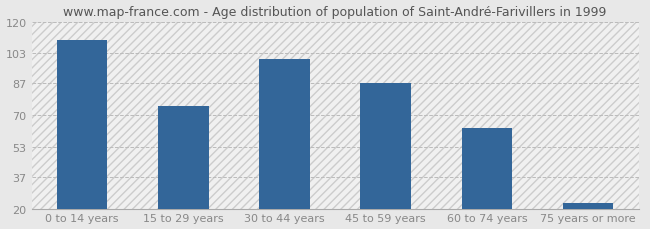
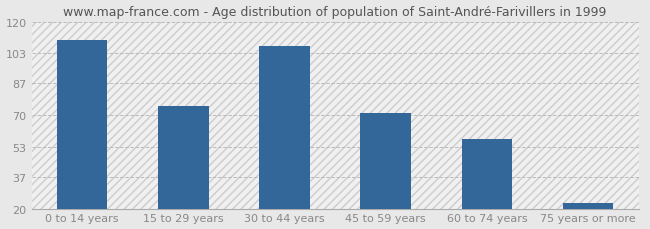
30 to 44 years: 100 -> 107
45 to 59 years: 87 -> 71
60 to 74 years: 63 -> 57
